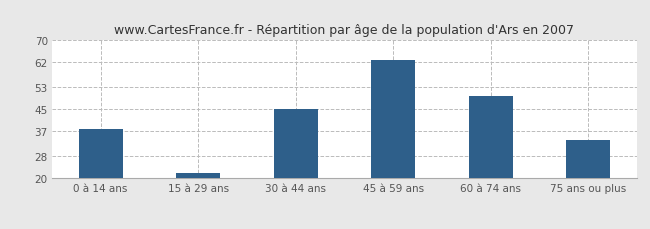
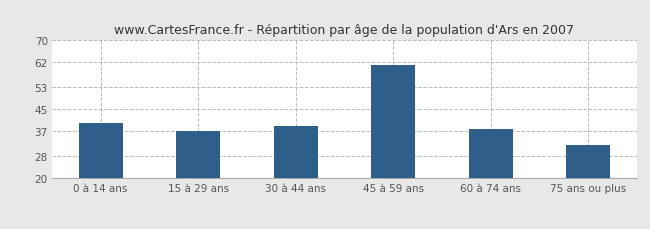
0 à 14 ans: 38 -> 40
15 à 29 ans: 22 -> 37
30 à 44 ans: 45 -> 39
45 à 59 ans: 63 -> 61
60 à 74 ans: 50 -> 38
75 ans ou plus: 34 -> 32
